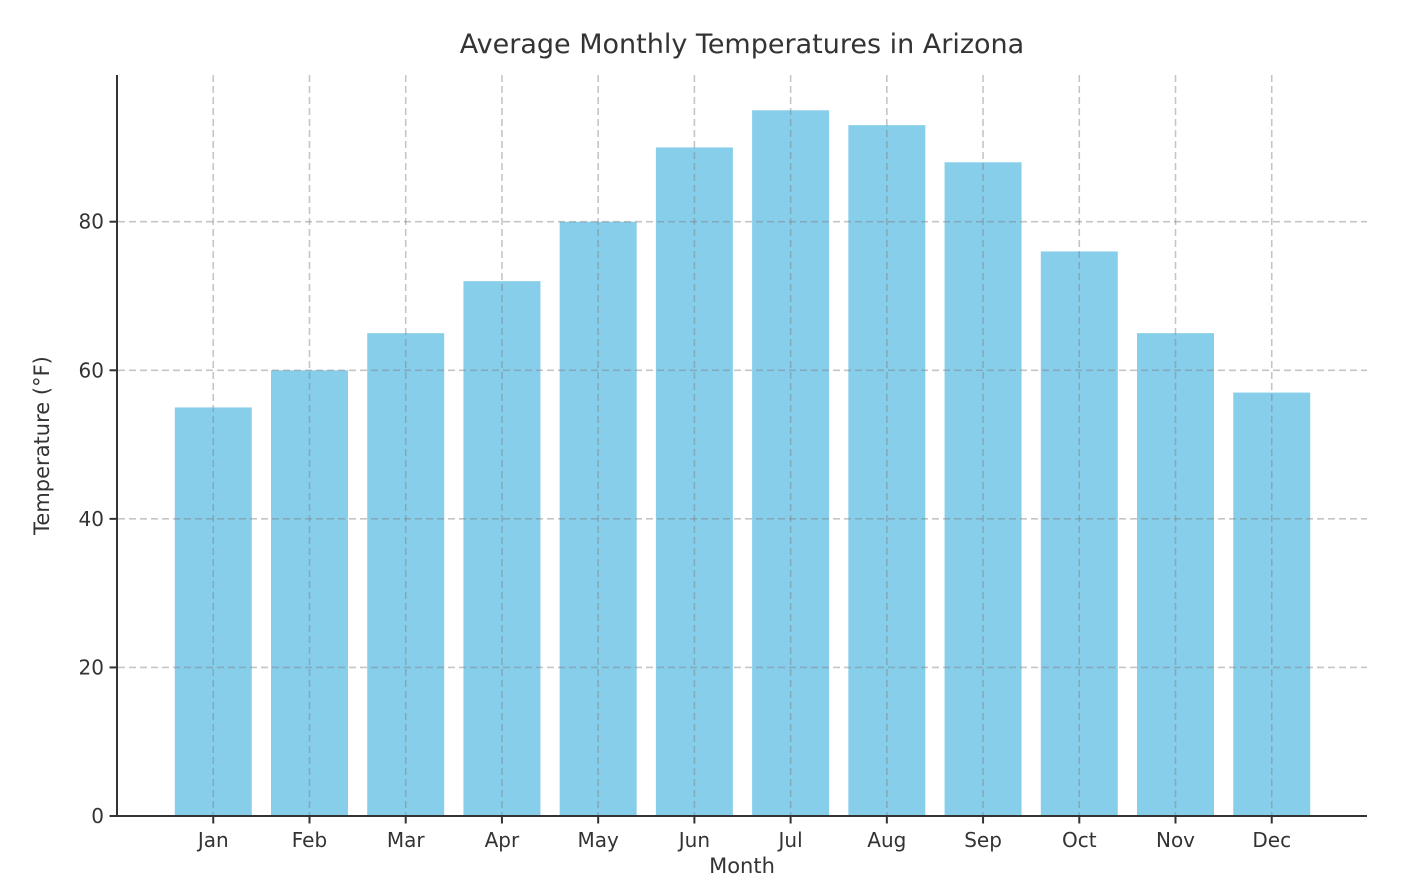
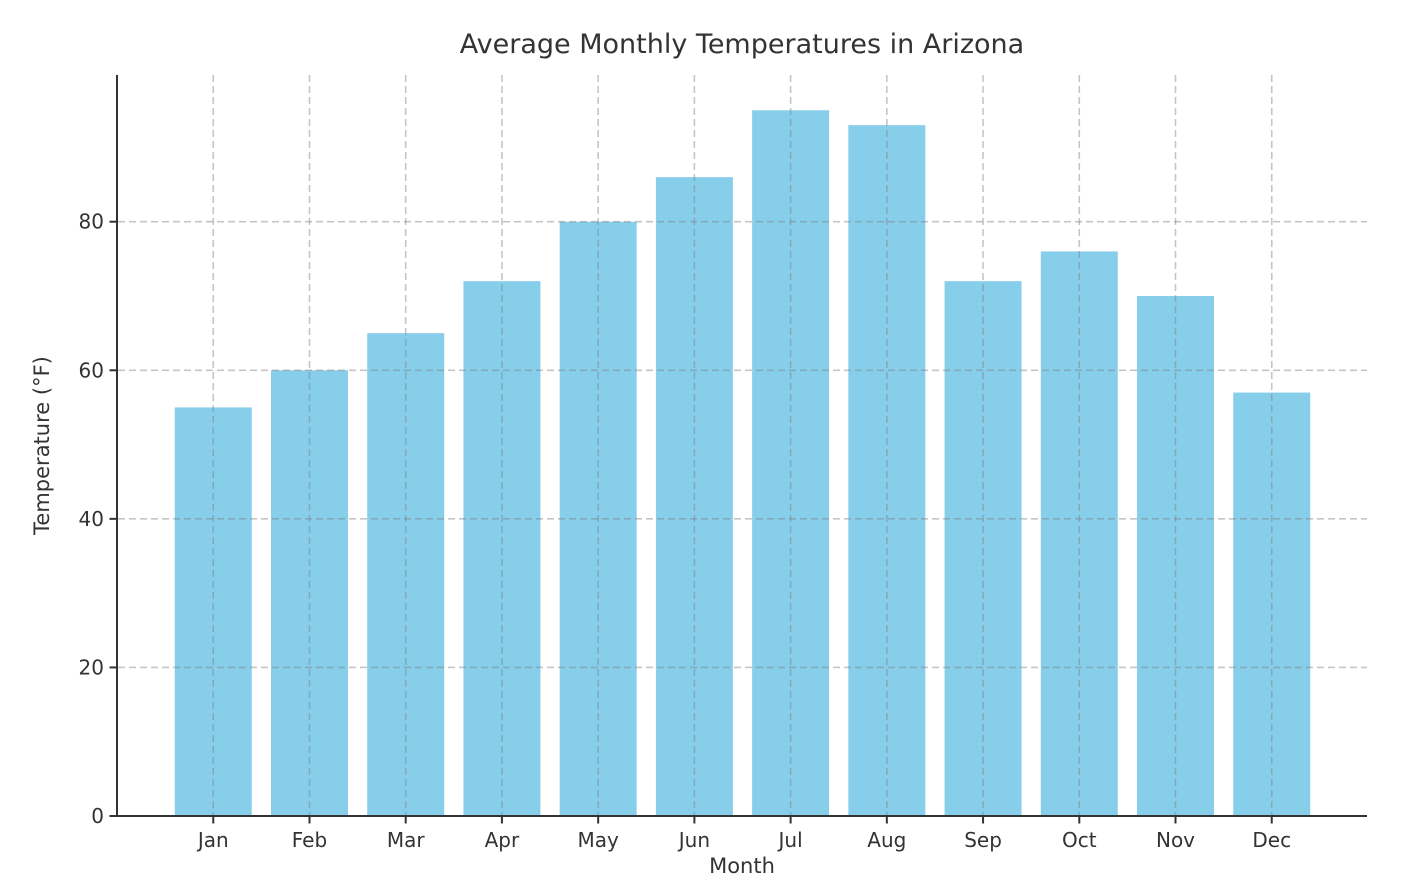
Jun: 90 -> 86
Sep: 88 -> 72
Nov: 65 -> 70
